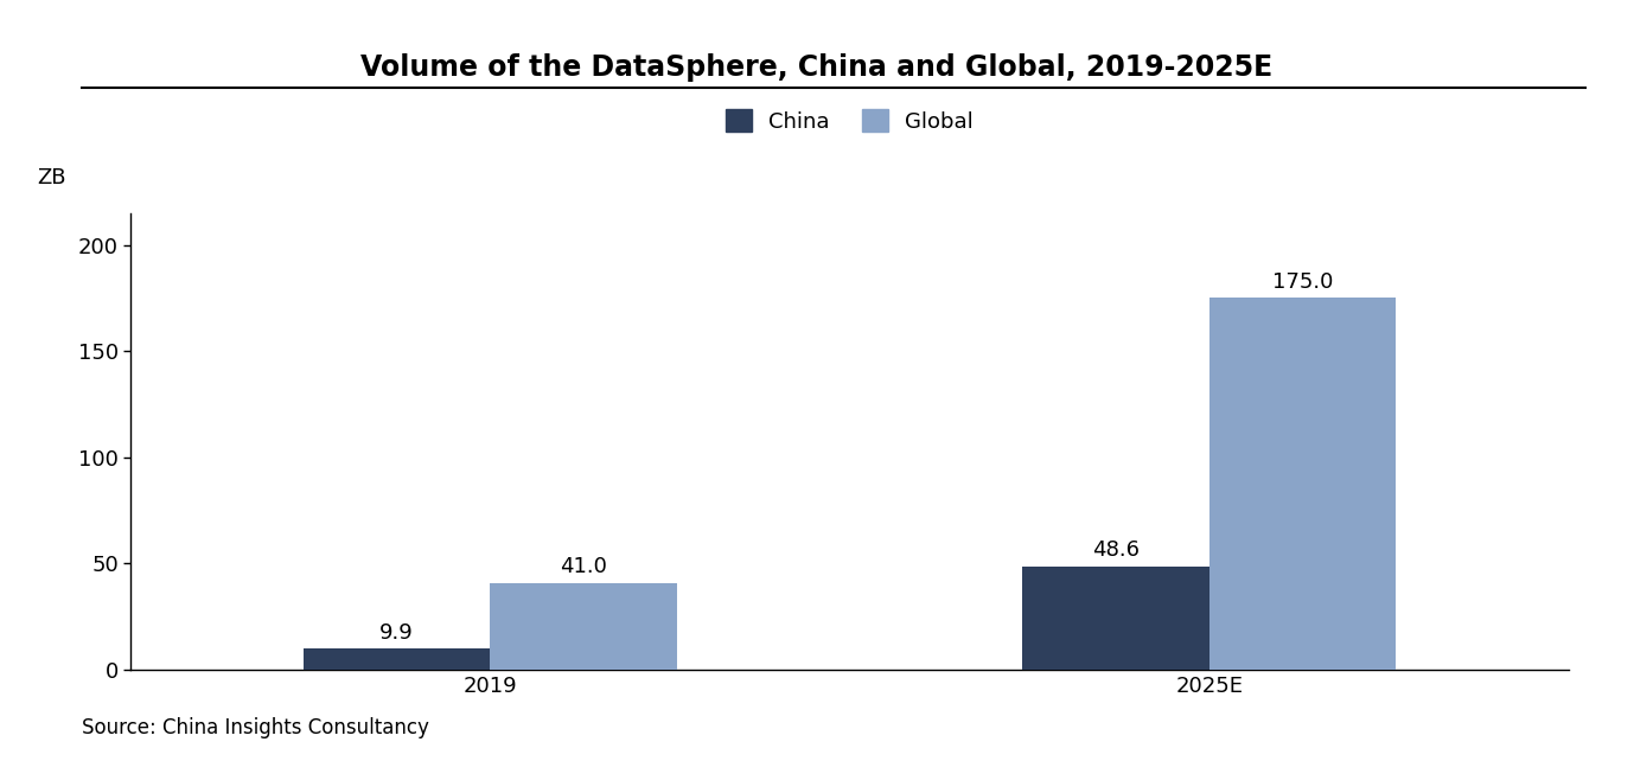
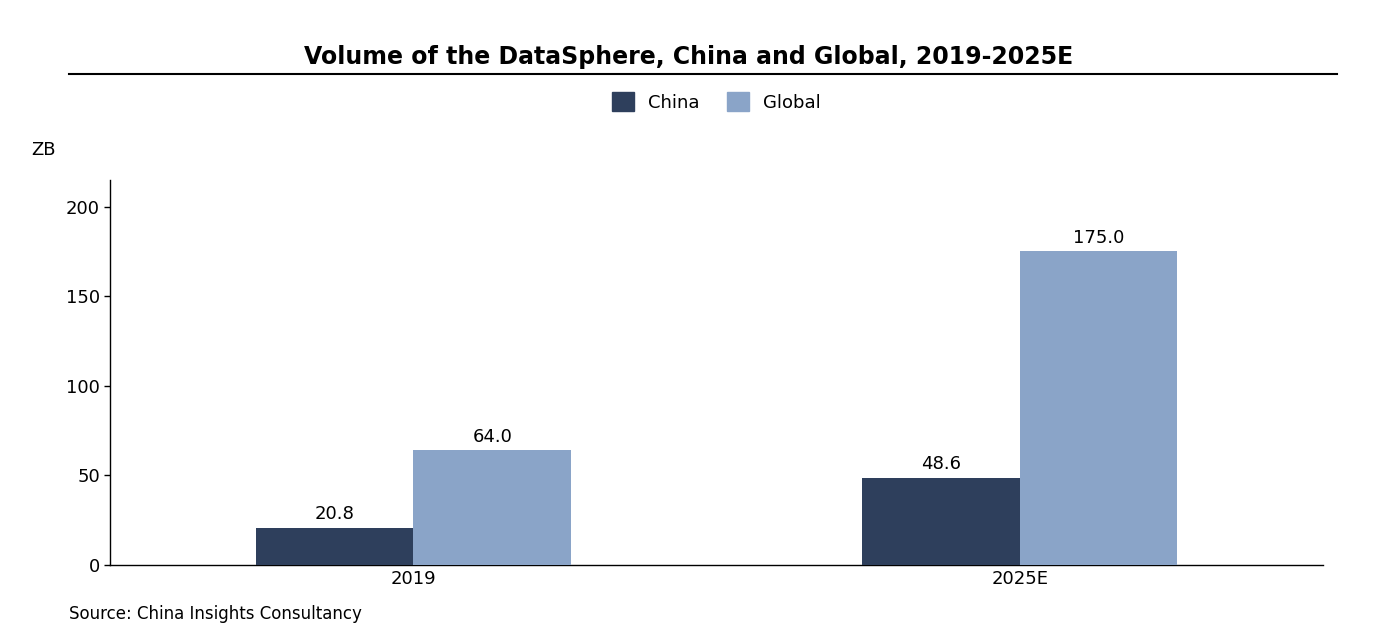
China/2019: 9.9 -> 20.8
Global/2019: 41.0 -> 64.0
